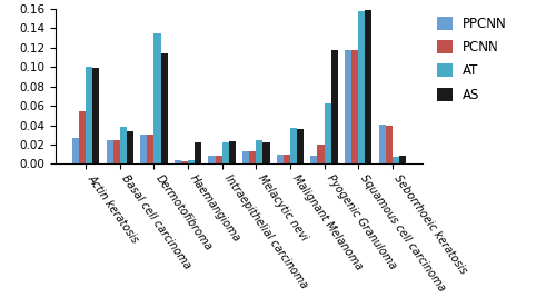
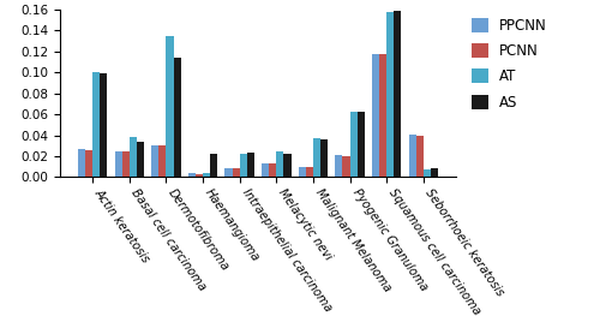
PCNN/Actin keratosis: 0.054 -> 0.026
PPCNN/Pyogenic Granuloma: 0.008 -> 0.021
AS/Pyogenic Granuloma: 0.118 -> 0.063
